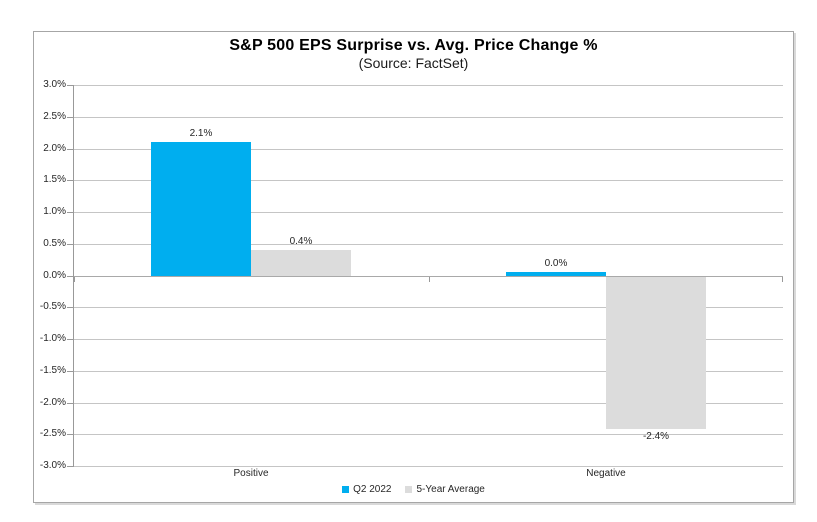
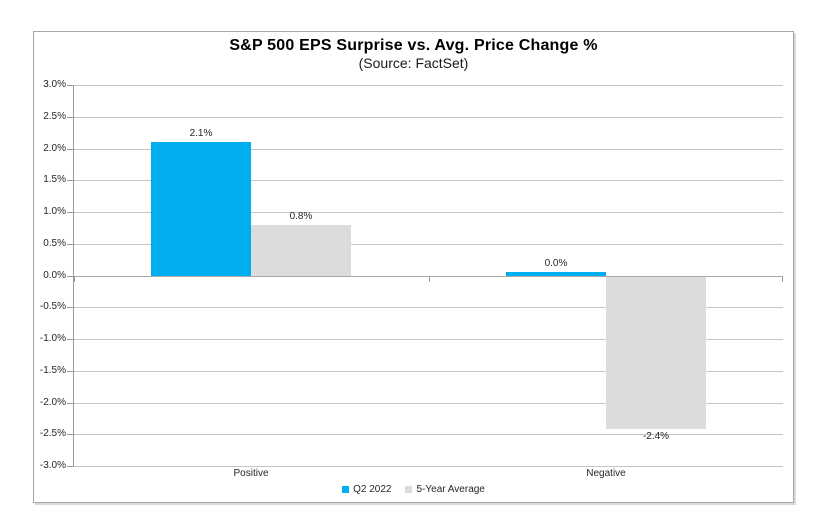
5-Year Average/Positive: 0.4% -> 0.8%
